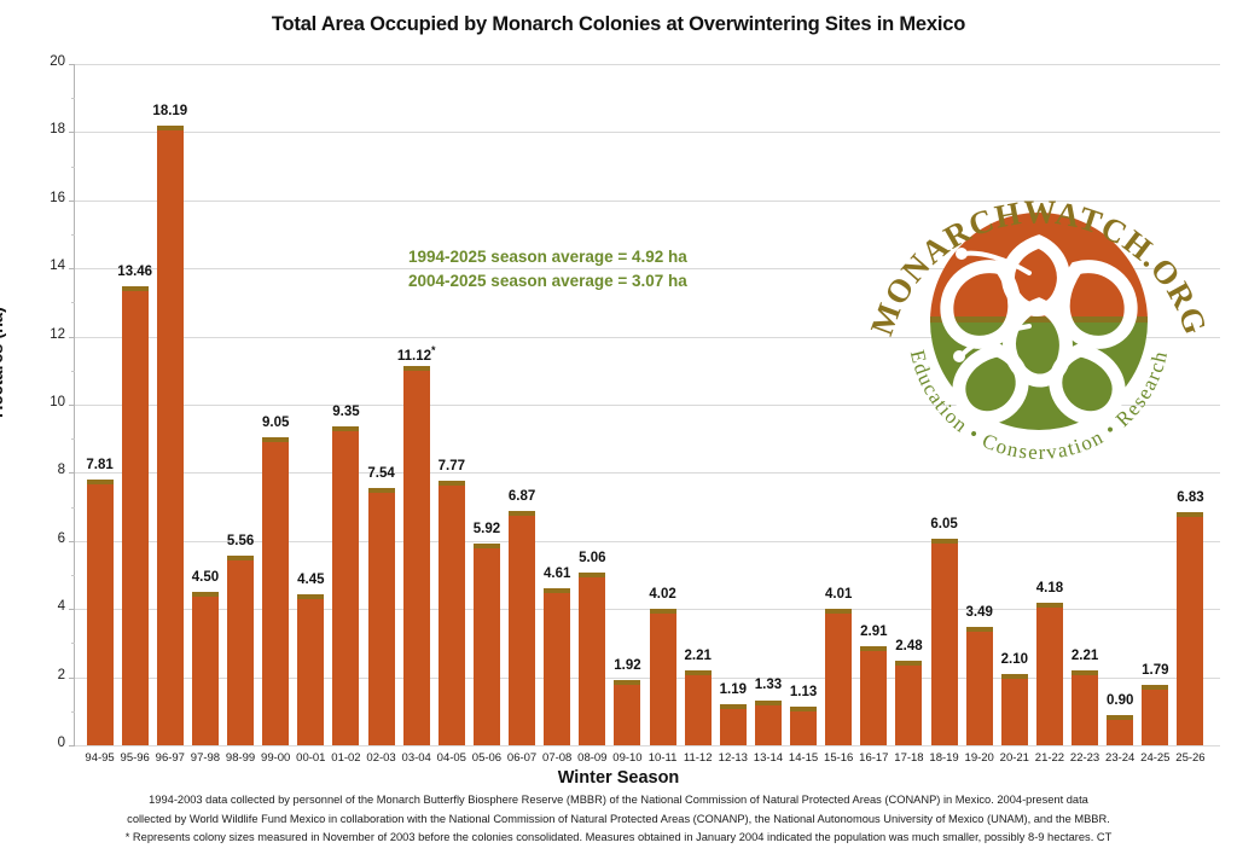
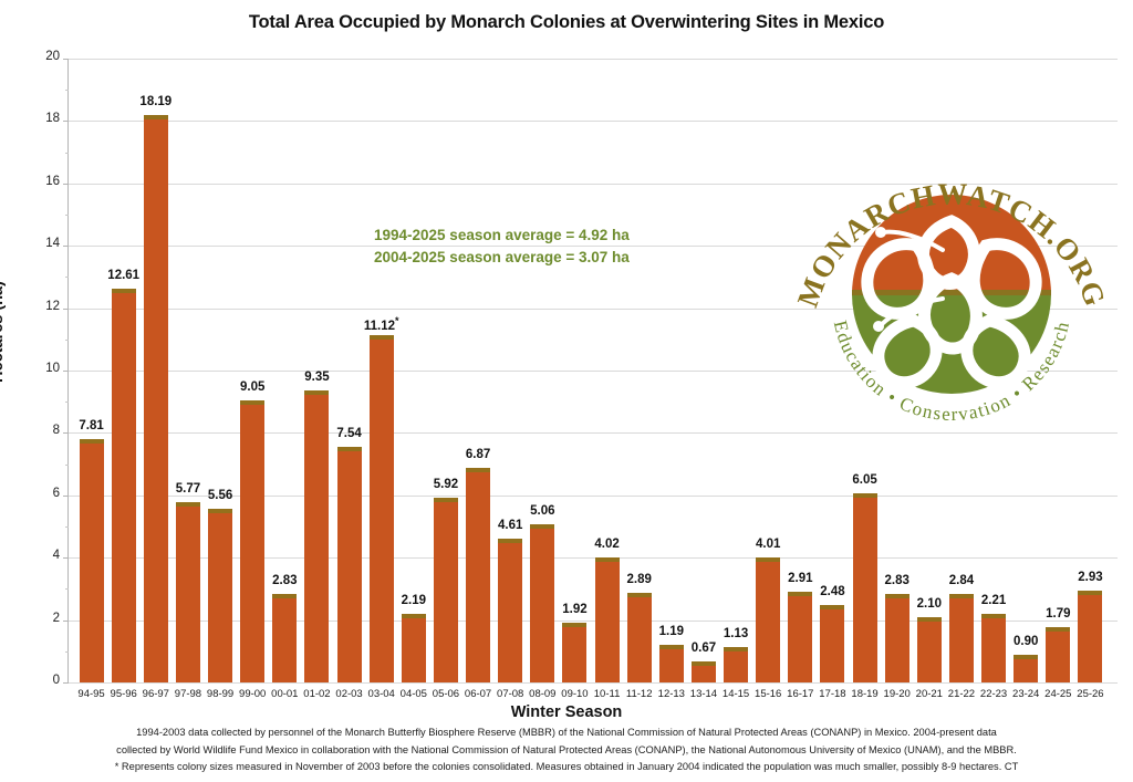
95-96: 13.46 -> 12.61
97-98: 4.50 -> 5.77
00-01: 4.45 -> 2.83
04-05: 7.77 -> 2.19
11-12: 2.21 -> 2.89
13-14: 1.33 -> 0.67
19-20: 3.49 -> 2.83
21-22: 4.18 -> 2.84
25-26: 6.83 -> 2.93
